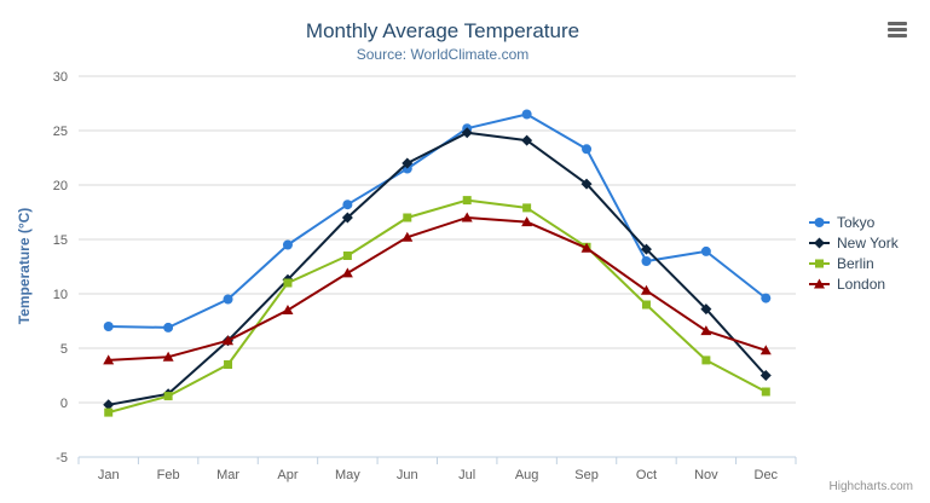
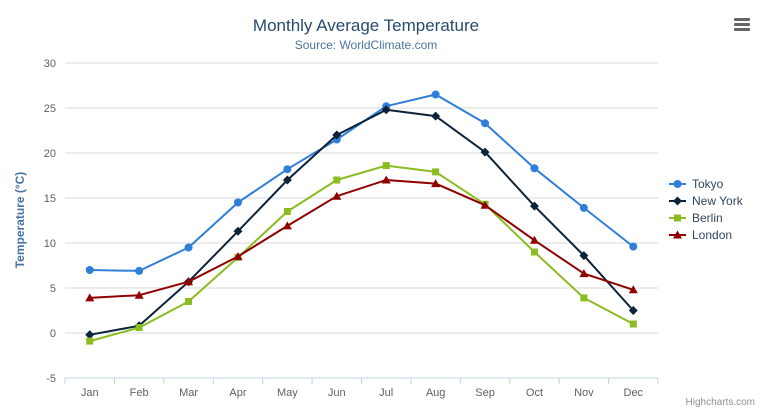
Berlin/Apr: 11 -> 8
Tokyo/Oct: 13 -> 18
